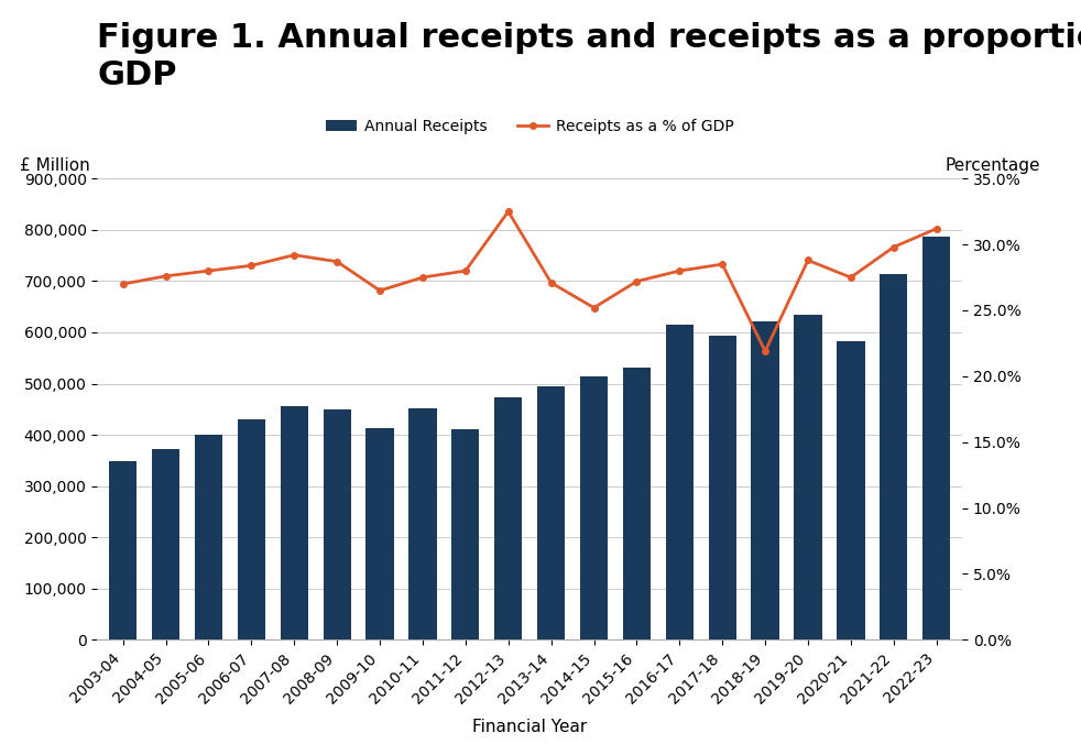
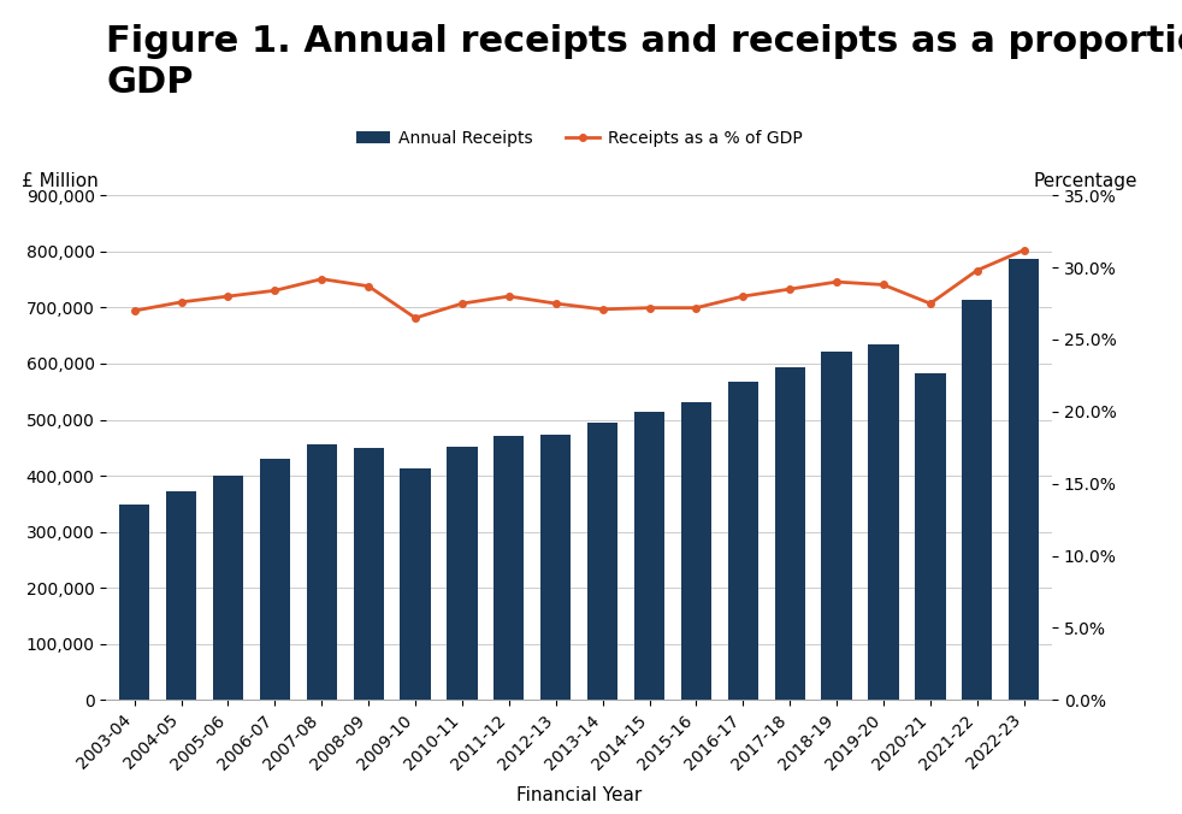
Annual Receipts/2011-12: 410,000 -> 472,000
Receipts as a % of GDP/2012-13: 32.5% -> 27.5%
Receipts as a % of GDP/2014-15: 25.2% -> 27.2%
Annual Receipts/2016-17: 615,000 -> 568,000
Receipts as a % of GDP/2018-19: 21.9% -> 29.0%
